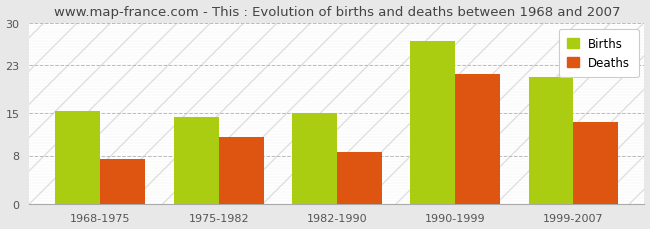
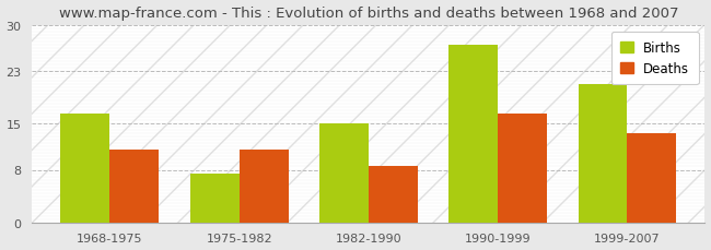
Births/1968-1975: 15.4 -> 16.5
Deaths/1968-1975: 7.4 -> 11.0
Births/1975-1982: 14.4 -> 7.5
Deaths/1990-1999: 21.6 -> 16.5
